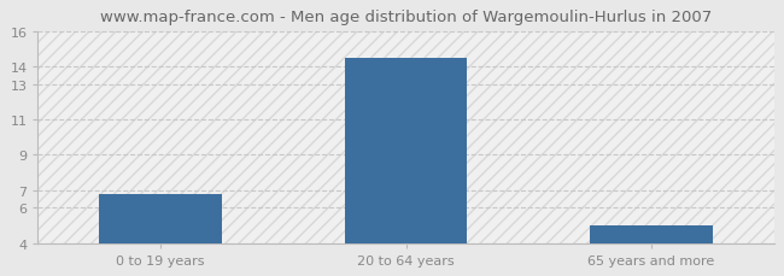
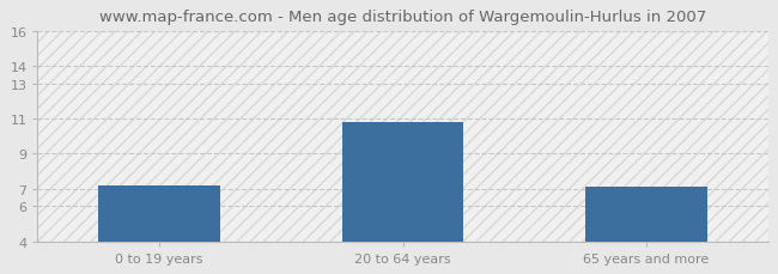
0 to 19 years: 6.8 -> 7.2
20 to 64 years: 14.5 -> 10.8
65 years and more: 5.0 -> 7.1
